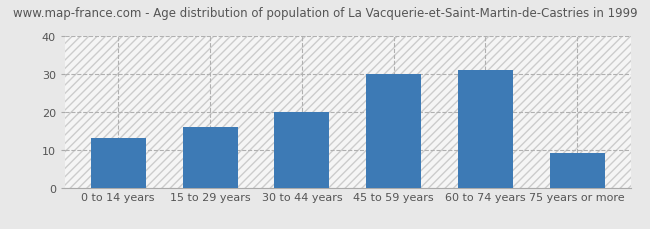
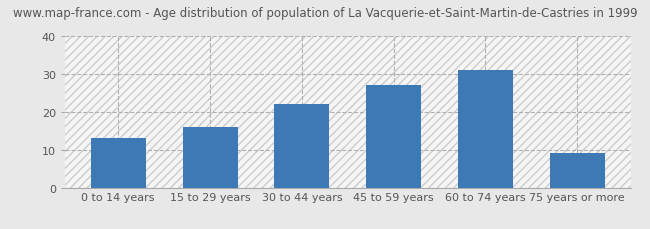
30 to 44 years: 20 -> 22
45 to 59 years: 30 -> 27
